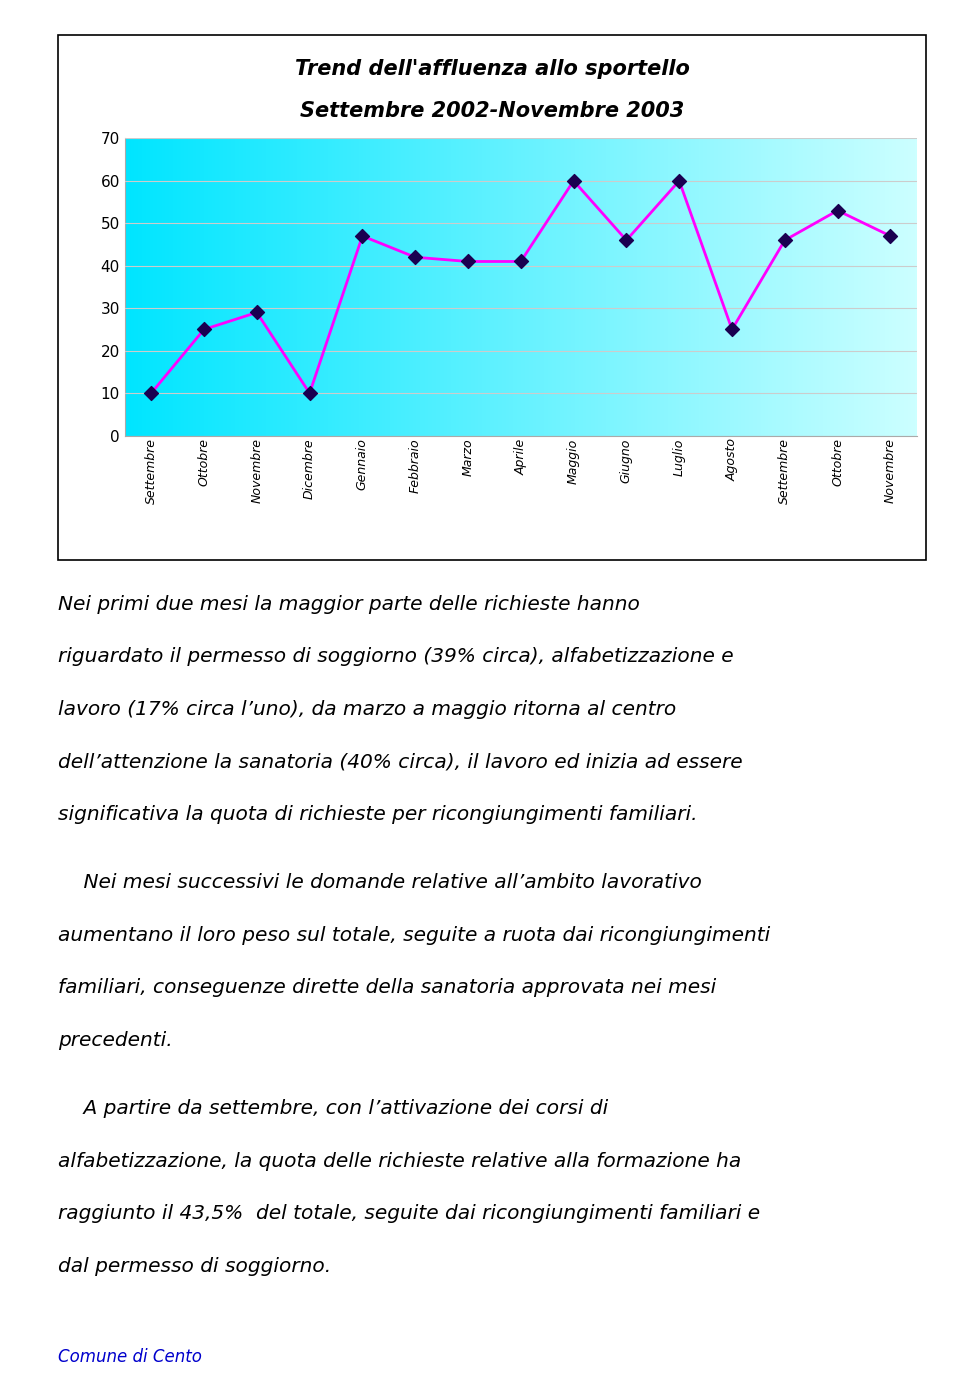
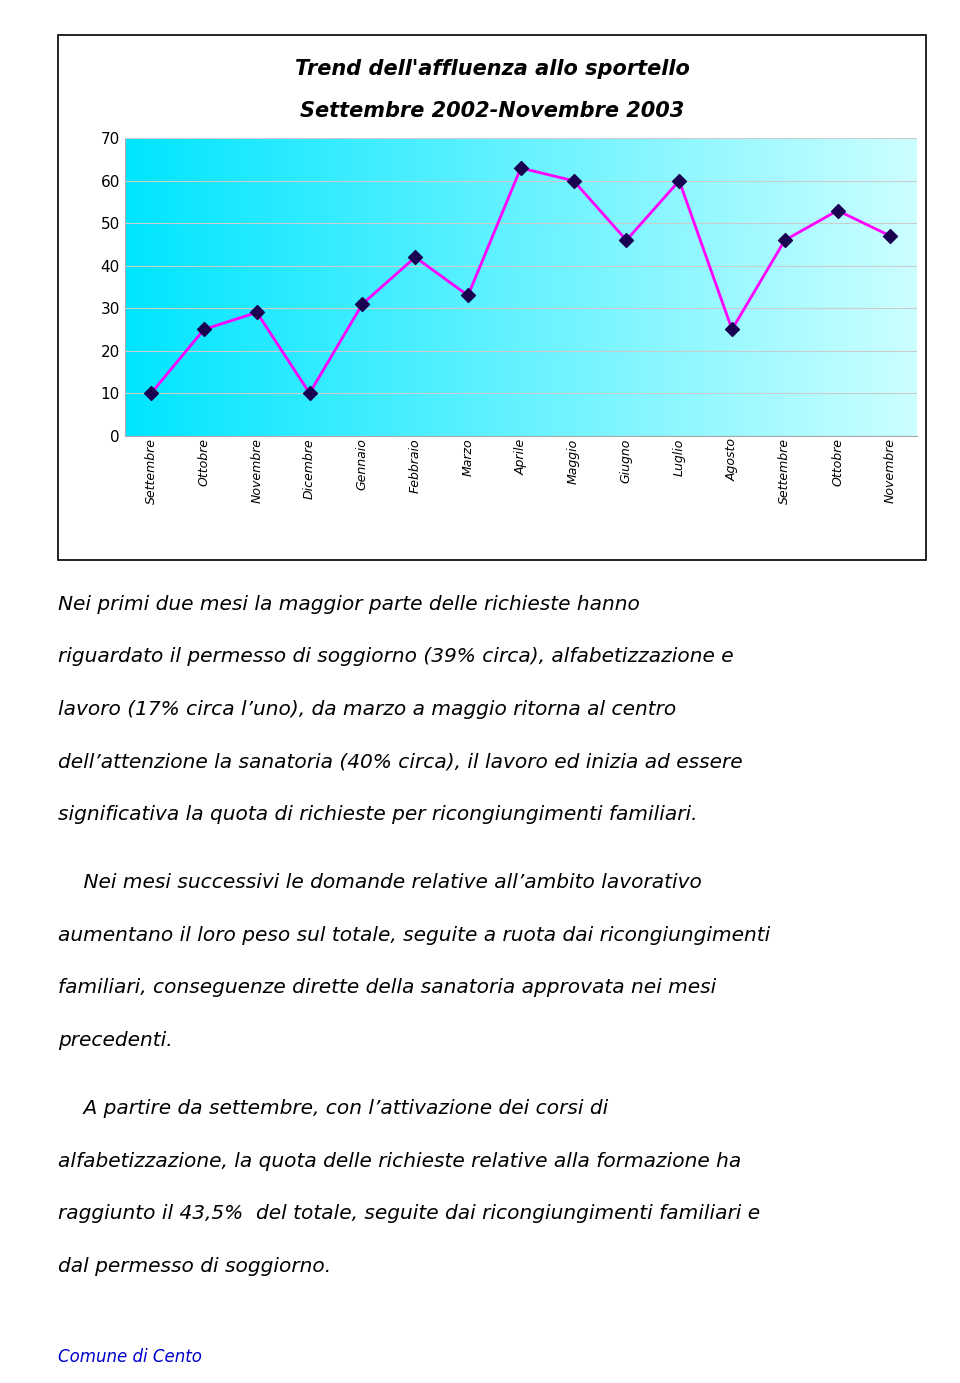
Gennaio: 47 -> 31
Marzo: 41 -> 33
Aprile: 41 -> 63
